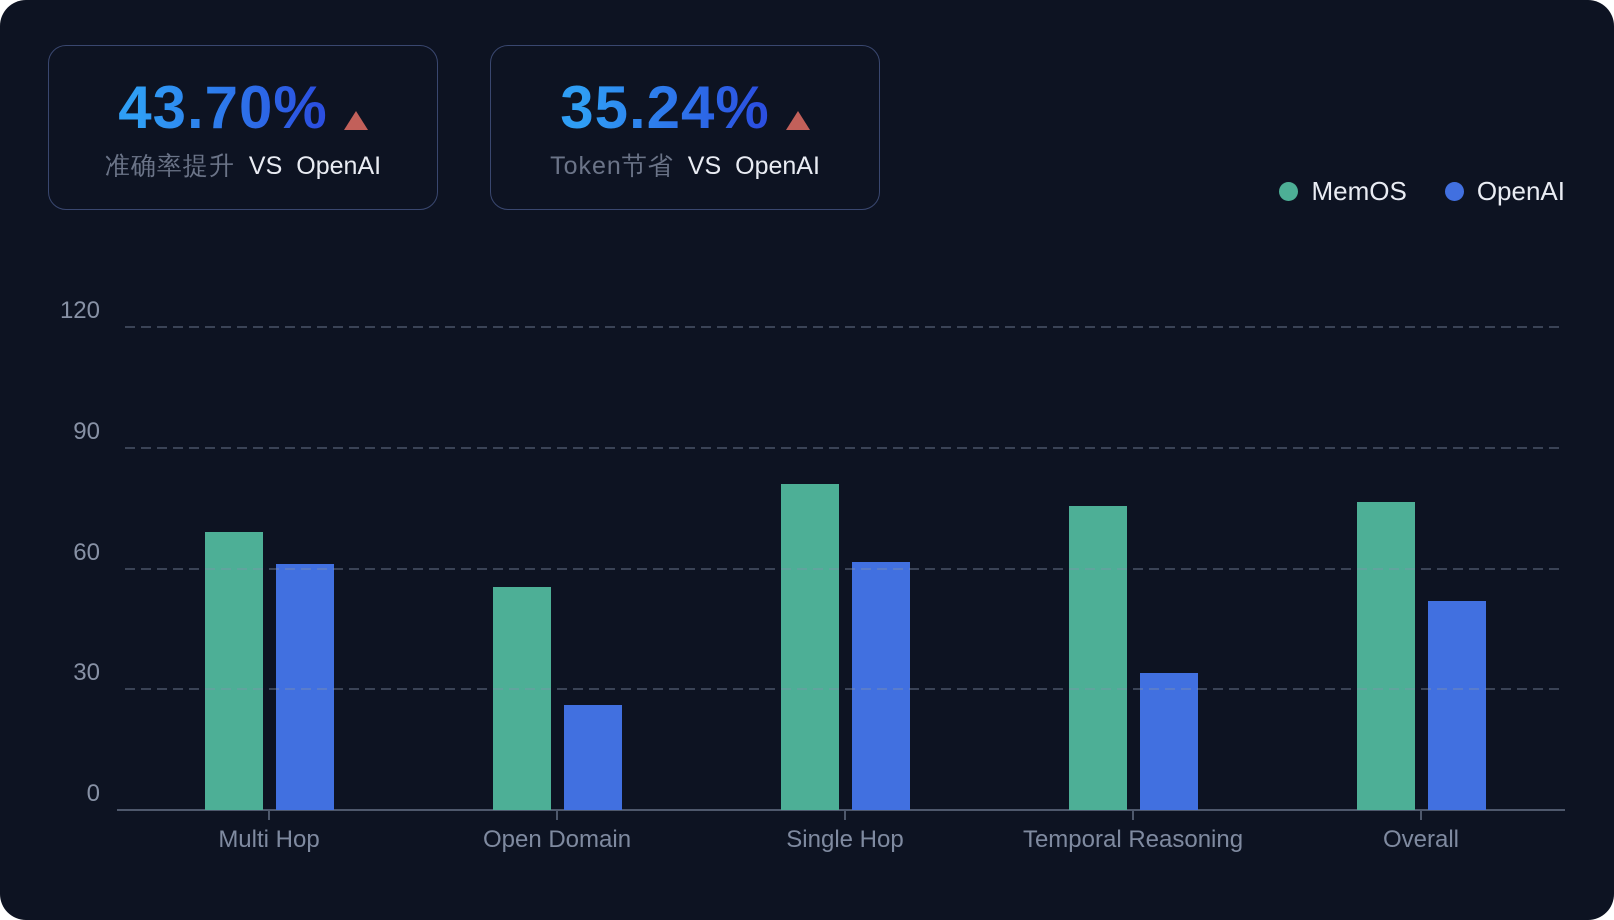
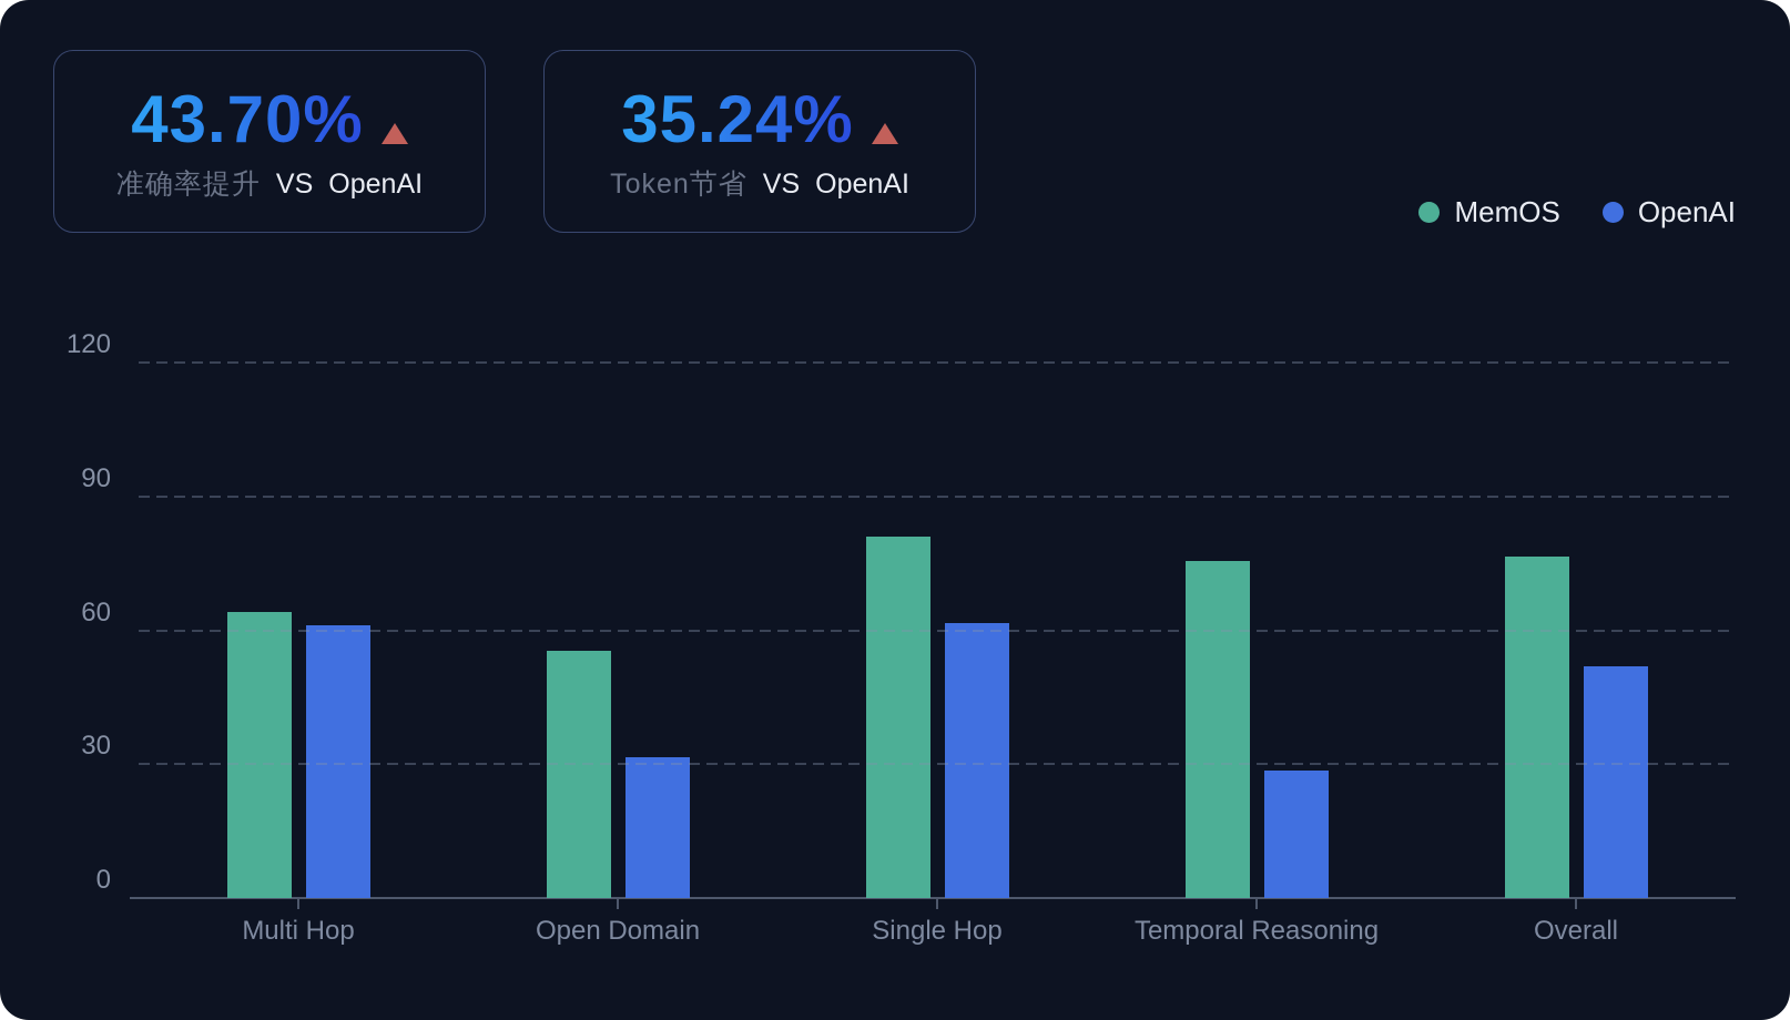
MemOS/Multi Hop: 69 -> 64
OpenAI/Open Domain: 26 -> 32
OpenAI/Temporal Reasoning: 34 -> 28
